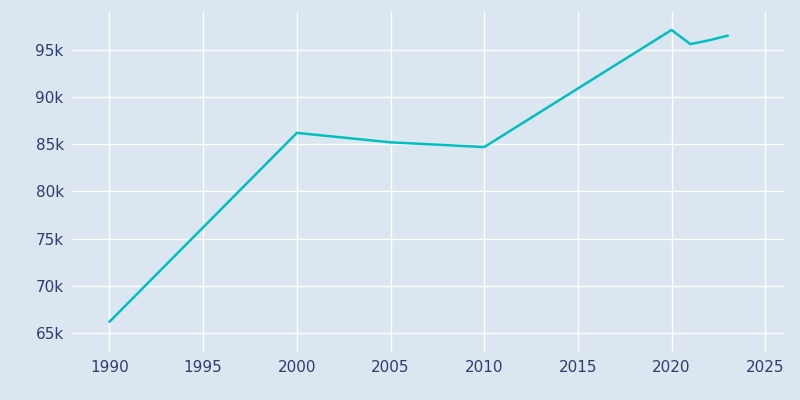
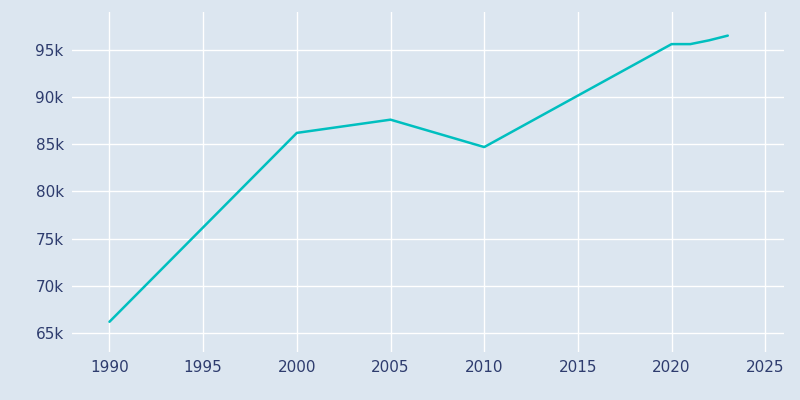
2005: 85.2k -> 87.6k
2020: 97.1k -> 95.6k
